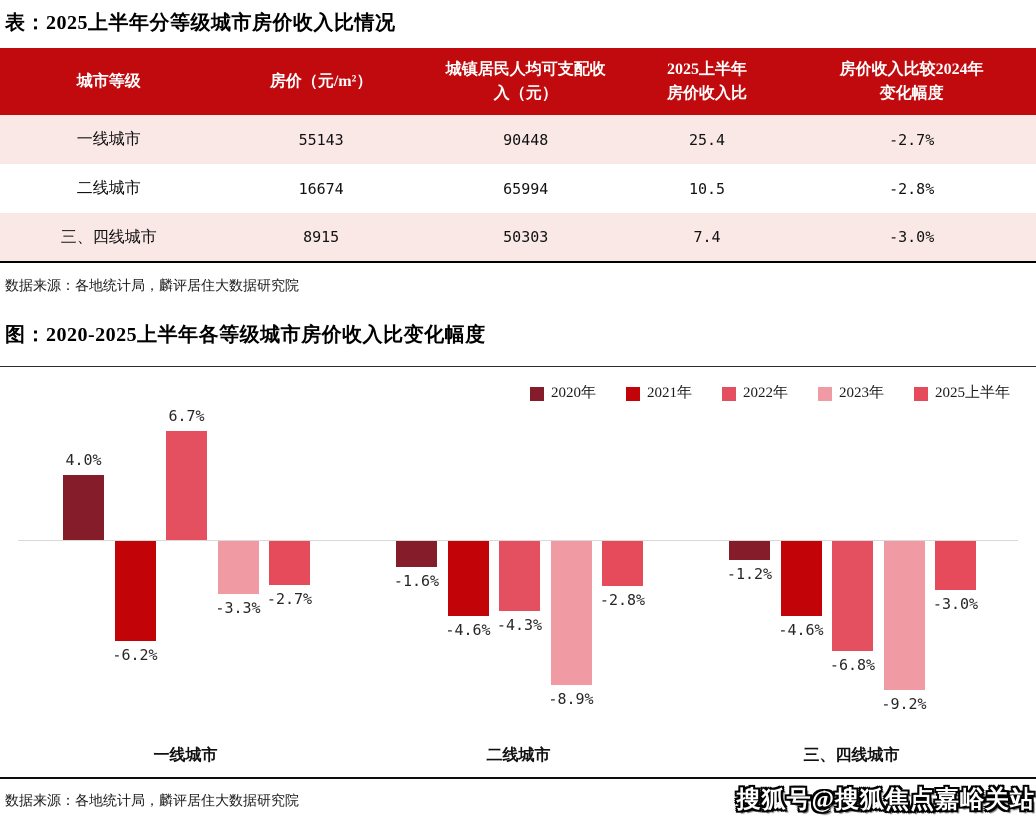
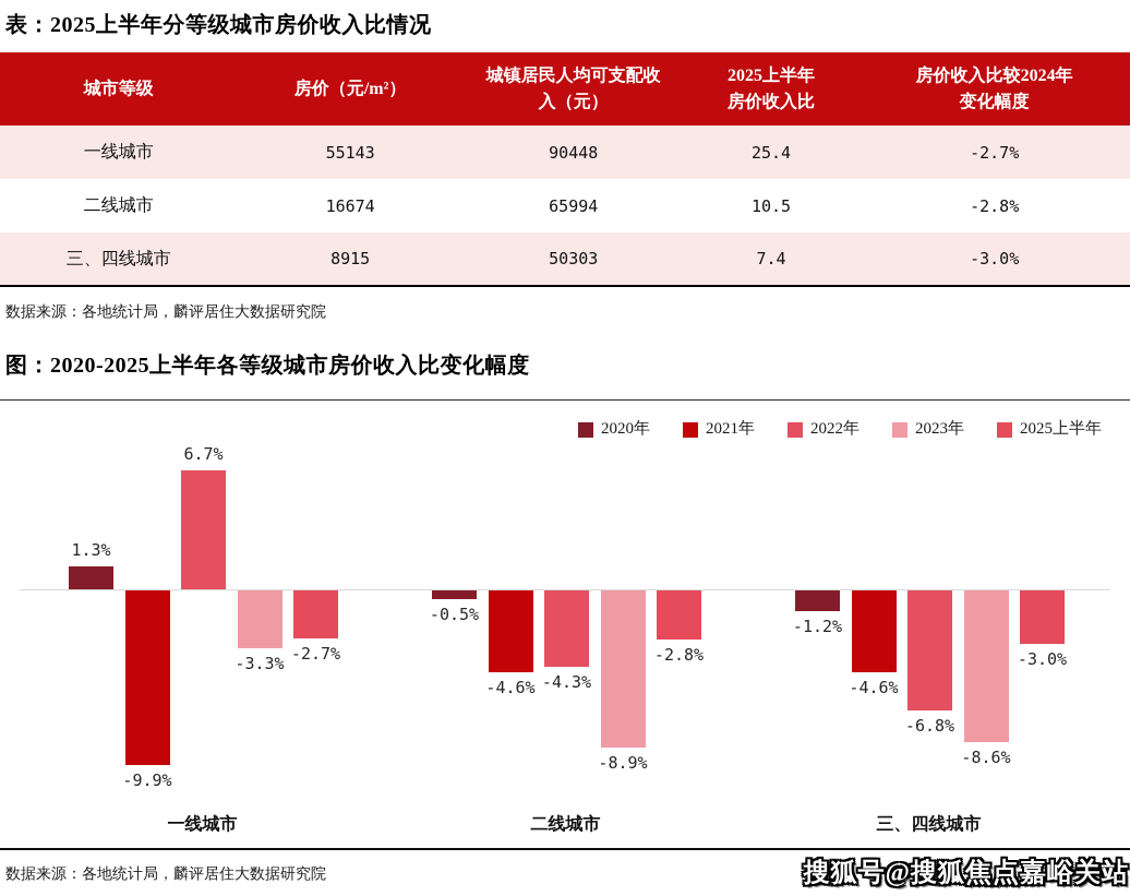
2020年/一线城市: 4.0% -> 1.3%
2021年/一线城市: -6.2% -> -9.9%
2020年/二线城市: -1.6% -> -0.5%
2023年/三、四线城市: -9.2% -> -8.6%
